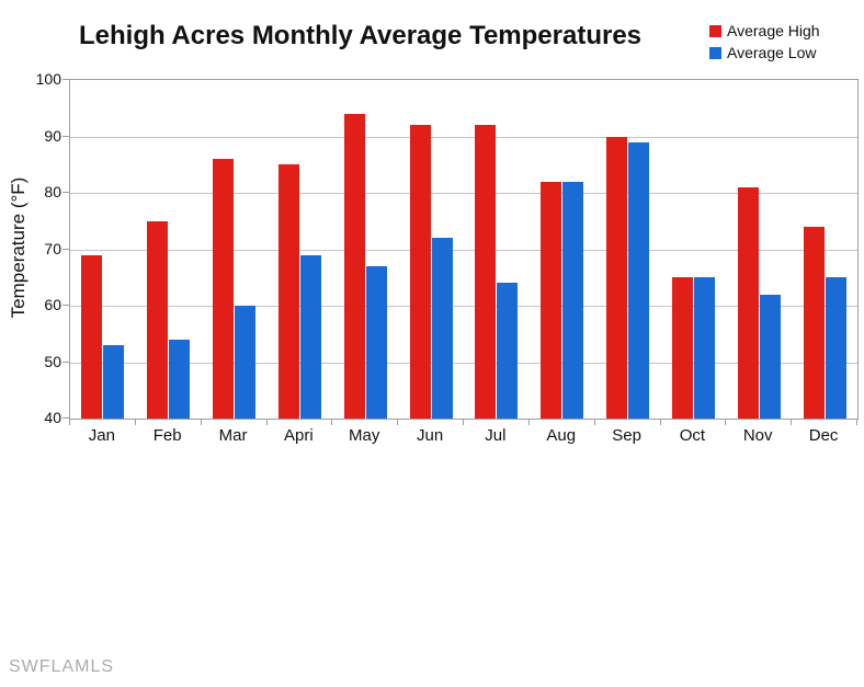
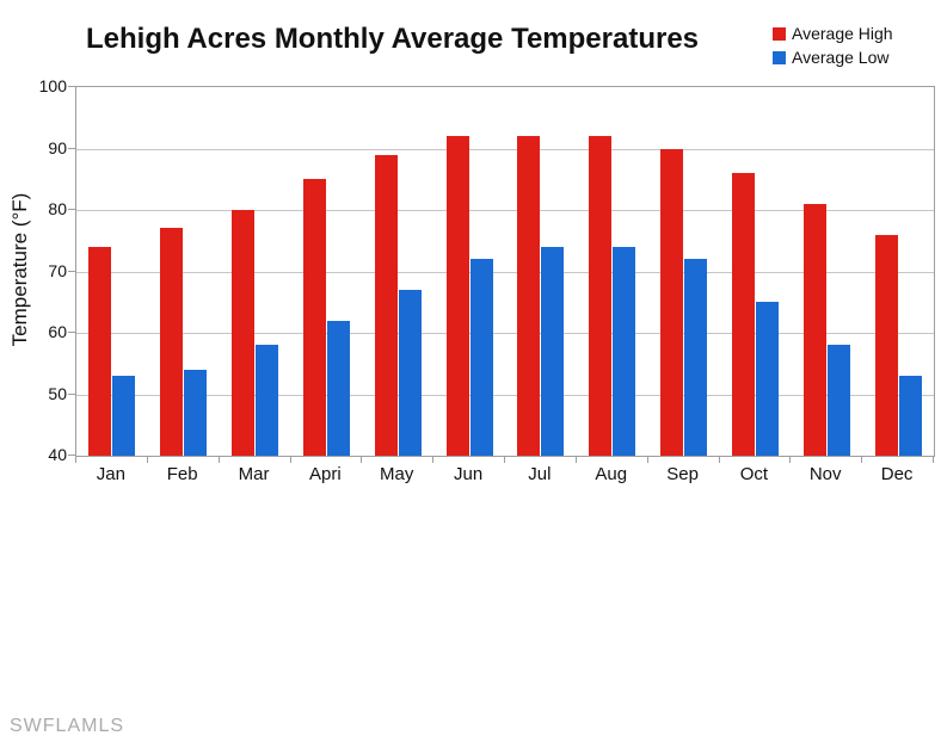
Average High/Jan: 69 -> 74
Average High/Feb: 75 -> 77
Average High/Mar: 86 -> 80
Average Low/Mar: 60 -> 58
Average Low/Apri: 69 -> 62
Average High/May: 94 -> 89
Average Low/Jul: 64 -> 74
Average High/Aug: 82 -> 92
Average Low/Aug: 82 -> 74
Average Low/Sep: 89 -> 72
Average High/Oct: 65 -> 86
Average Low/Nov: 62 -> 58
Average High/Dec: 74 -> 76
Average Low/Dec: 65 -> 53
